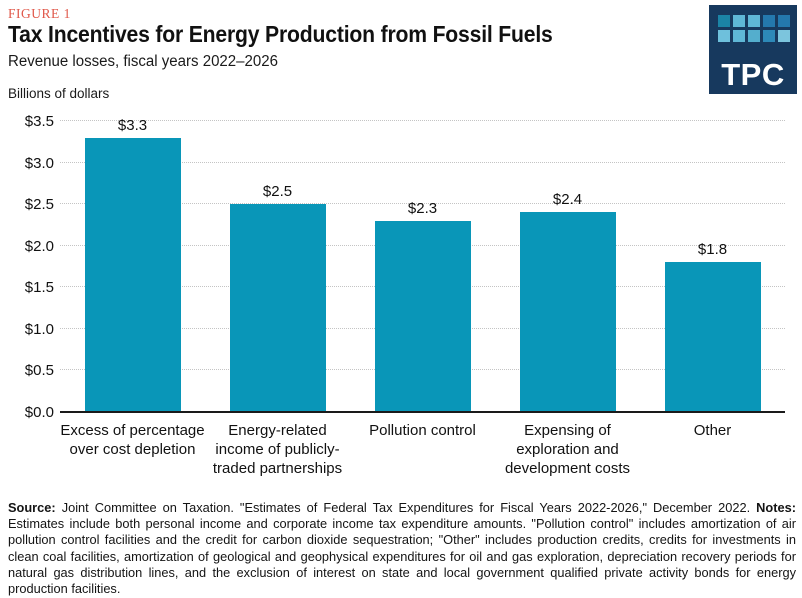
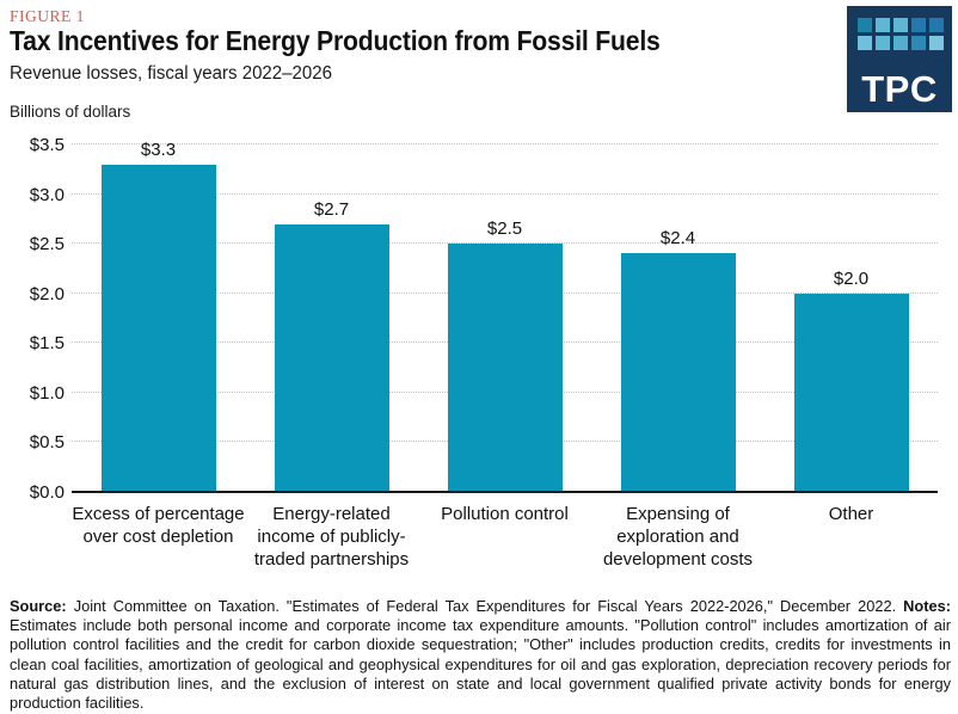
Energy-related income of publicly-traded partnerships: $2.5 -> $2.7
Pollution control: $2.3 -> $2.5
Other: $1.8 -> $2.0
